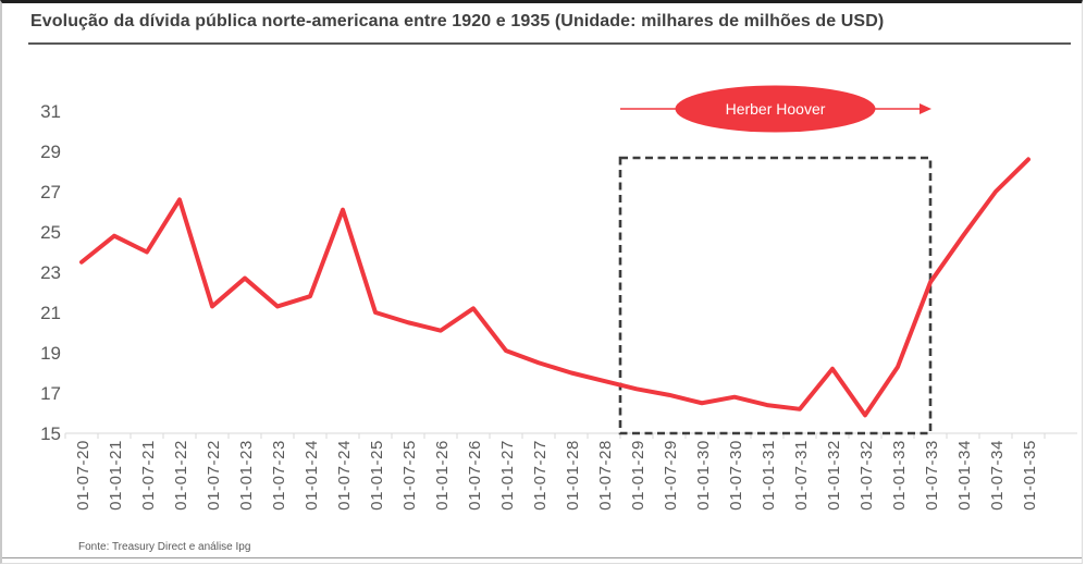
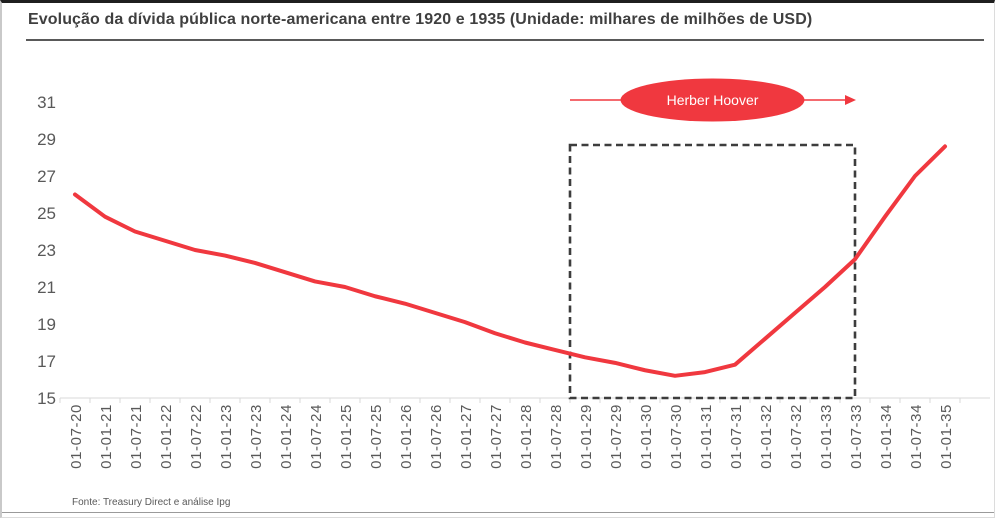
01-07-20: 23.5 -> 26.0
01-01-22: 26.6 -> 23.5
01-07-22: 21.3 -> 23.0
01-07-23: 21.3 -> 22.3
01-07-24: 26.1 -> 21.3
01-07-26: 21.2 -> 19.6
01-07-30: 16.8 -> 16.2
01-07-31: 16.2 -> 16.8
01-07-32: 15.9 -> 19.6
01-01-33: 18.3 -> 21.0
